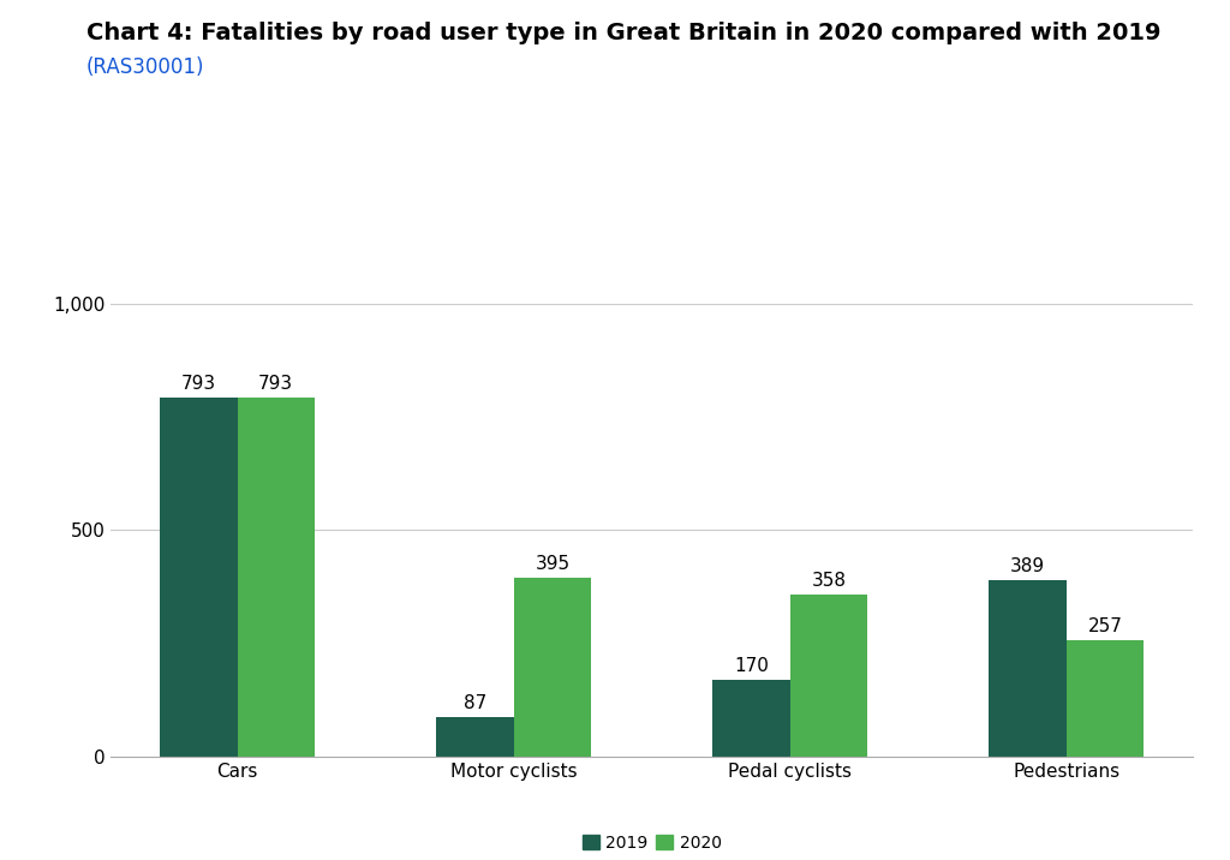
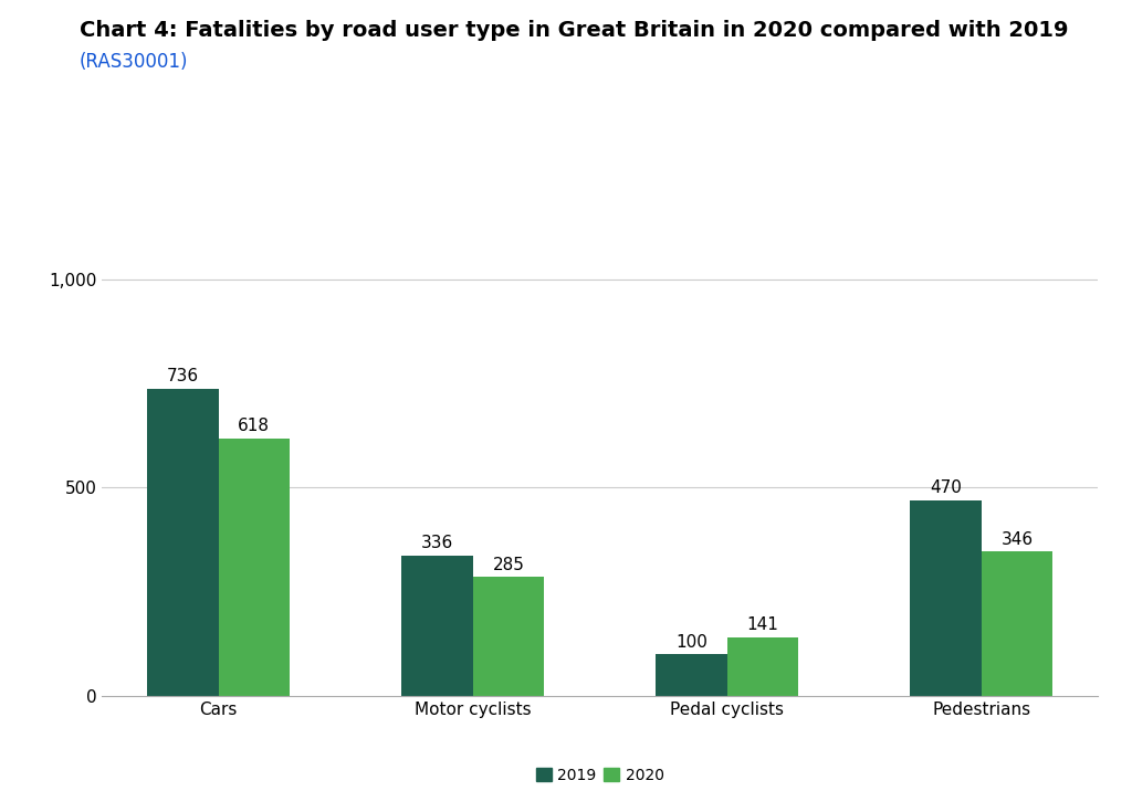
2019/Cars: 793 -> 736
2020/Cars: 793 -> 618
2019/Motor cyclists: 87 -> 336
2020/Motor cyclists: 395 -> 285
2019/Pedal cyclists: 170 -> 100
2020/Pedal cyclists: 358 -> 141
2019/Pedestrians: 389 -> 470
2020/Pedestrians: 257 -> 346
